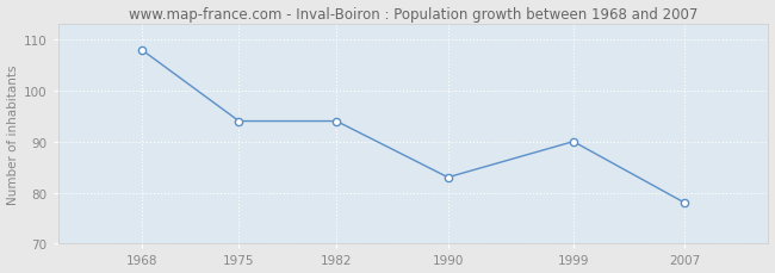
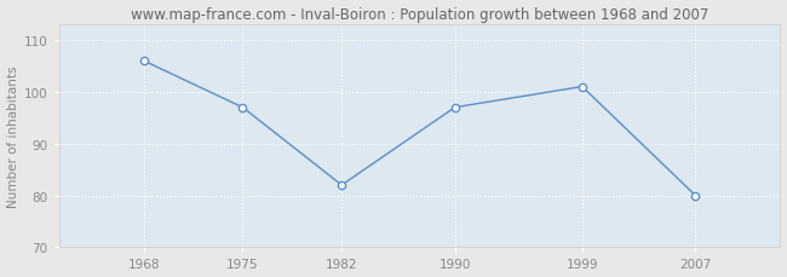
1968: 108 -> 106
1975: 94 -> 97
1982: 94 -> 82
1990: 83 -> 97
1999: 90 -> 101
2007: 78 -> 80
